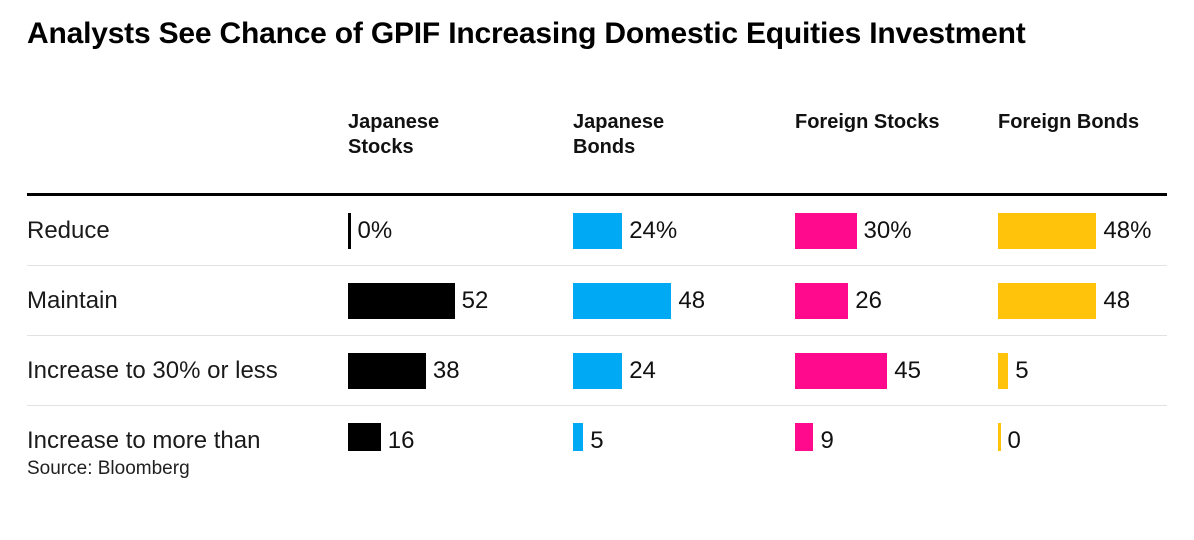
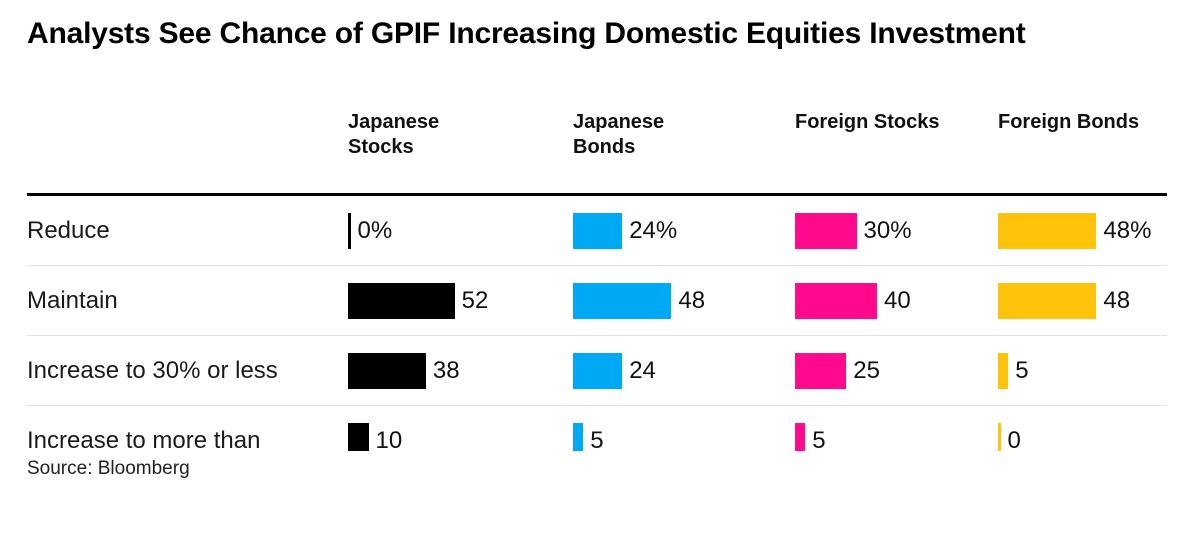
Foreign Stocks/Maintain: 26 -> 40
Foreign Stocks/Increase to 30% or less: 45 -> 25
Japanese Stocks/Increase to more than: 16 -> 10
Foreign Stocks/Increase to more than: 9 -> 5
